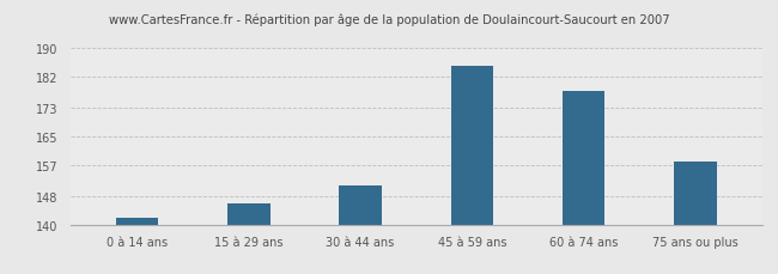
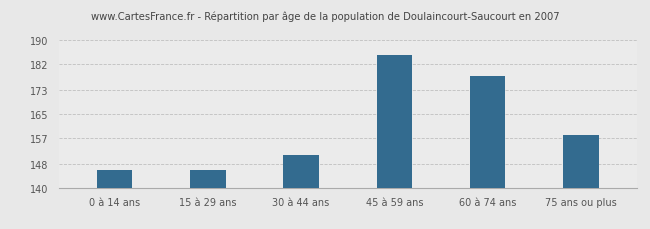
0 à 14 ans: 142 -> 146
